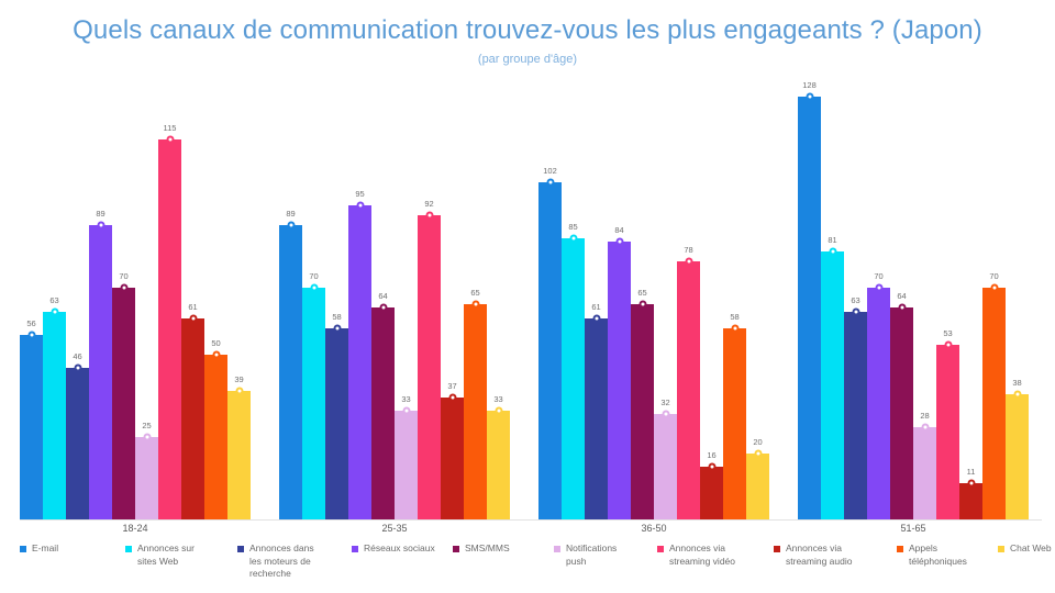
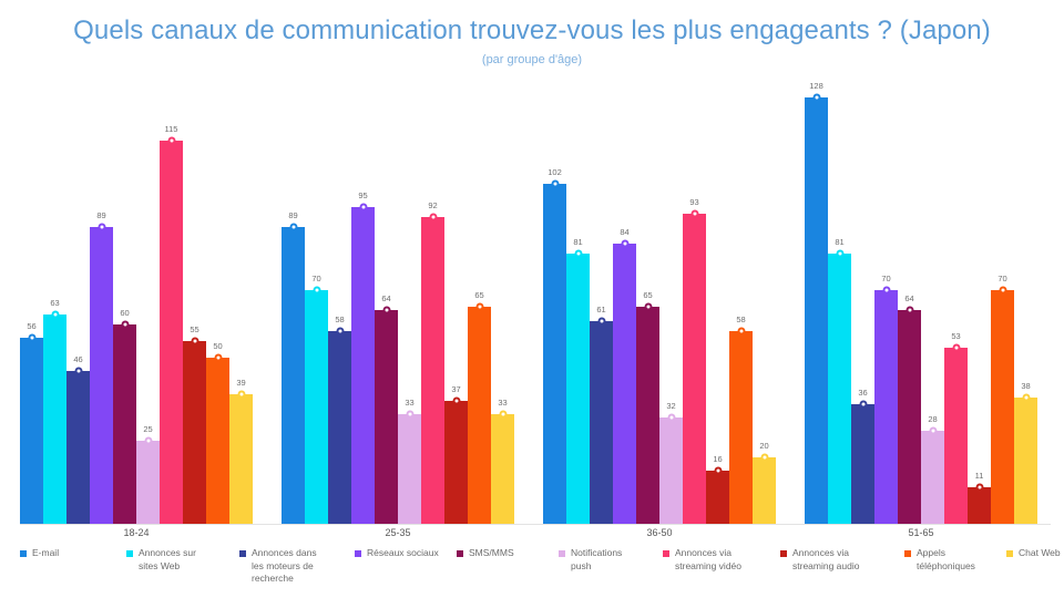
SMS/MMS/18-24: 70 -> 60
Annonces via streaming audio/18-24: 61 -> 55
Annonces sur sites Web/36-50: 85 -> 81
Annonces via streaming vidéo/36-50: 78 -> 93
Annonces dans les moteurs de recherche/51-65: 63 -> 36
